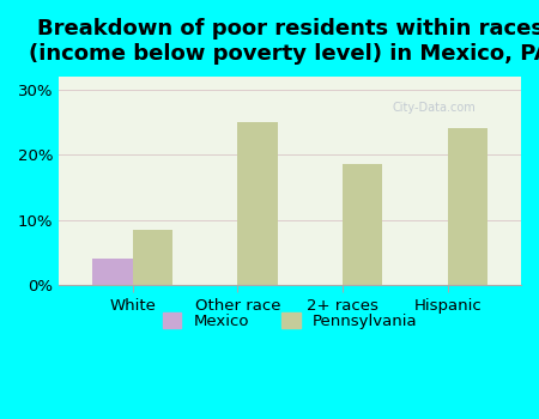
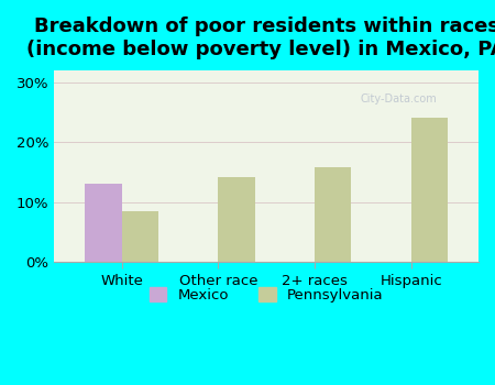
Mexico/White: 4% -> 13%
Pennsylvania/Other race: 25.0% -> 14.2%
Pennsylvania/2+ races: 18.5% -> 15.8%
